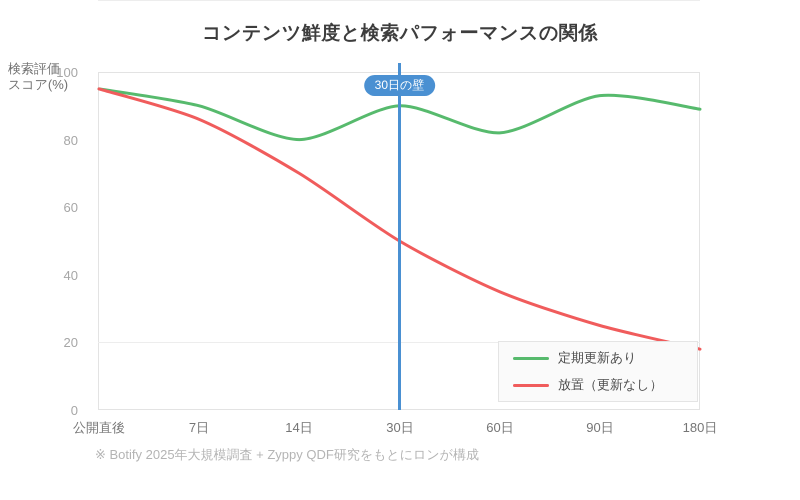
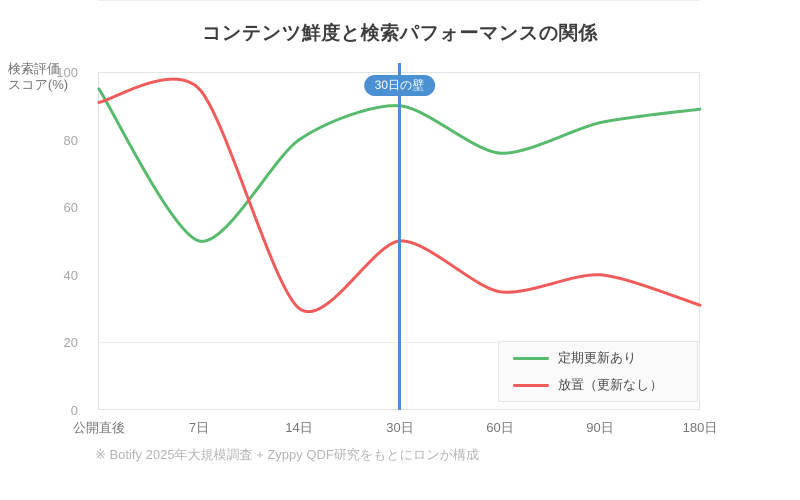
放置（更新なし）/公開直後: 95 -> 91
定期更新あり/7日: 90 -> 50
放置（更新なし）/7日: 86 -> 95
放置（更新なし）/14日: 70 -> 30
定期更新あり/60日: 82 -> 76
定期更新あり/90日: 93 -> 85
放置（更新なし）/90日: 25 -> 40
放置（更新なし）/180日: 18 -> 31
